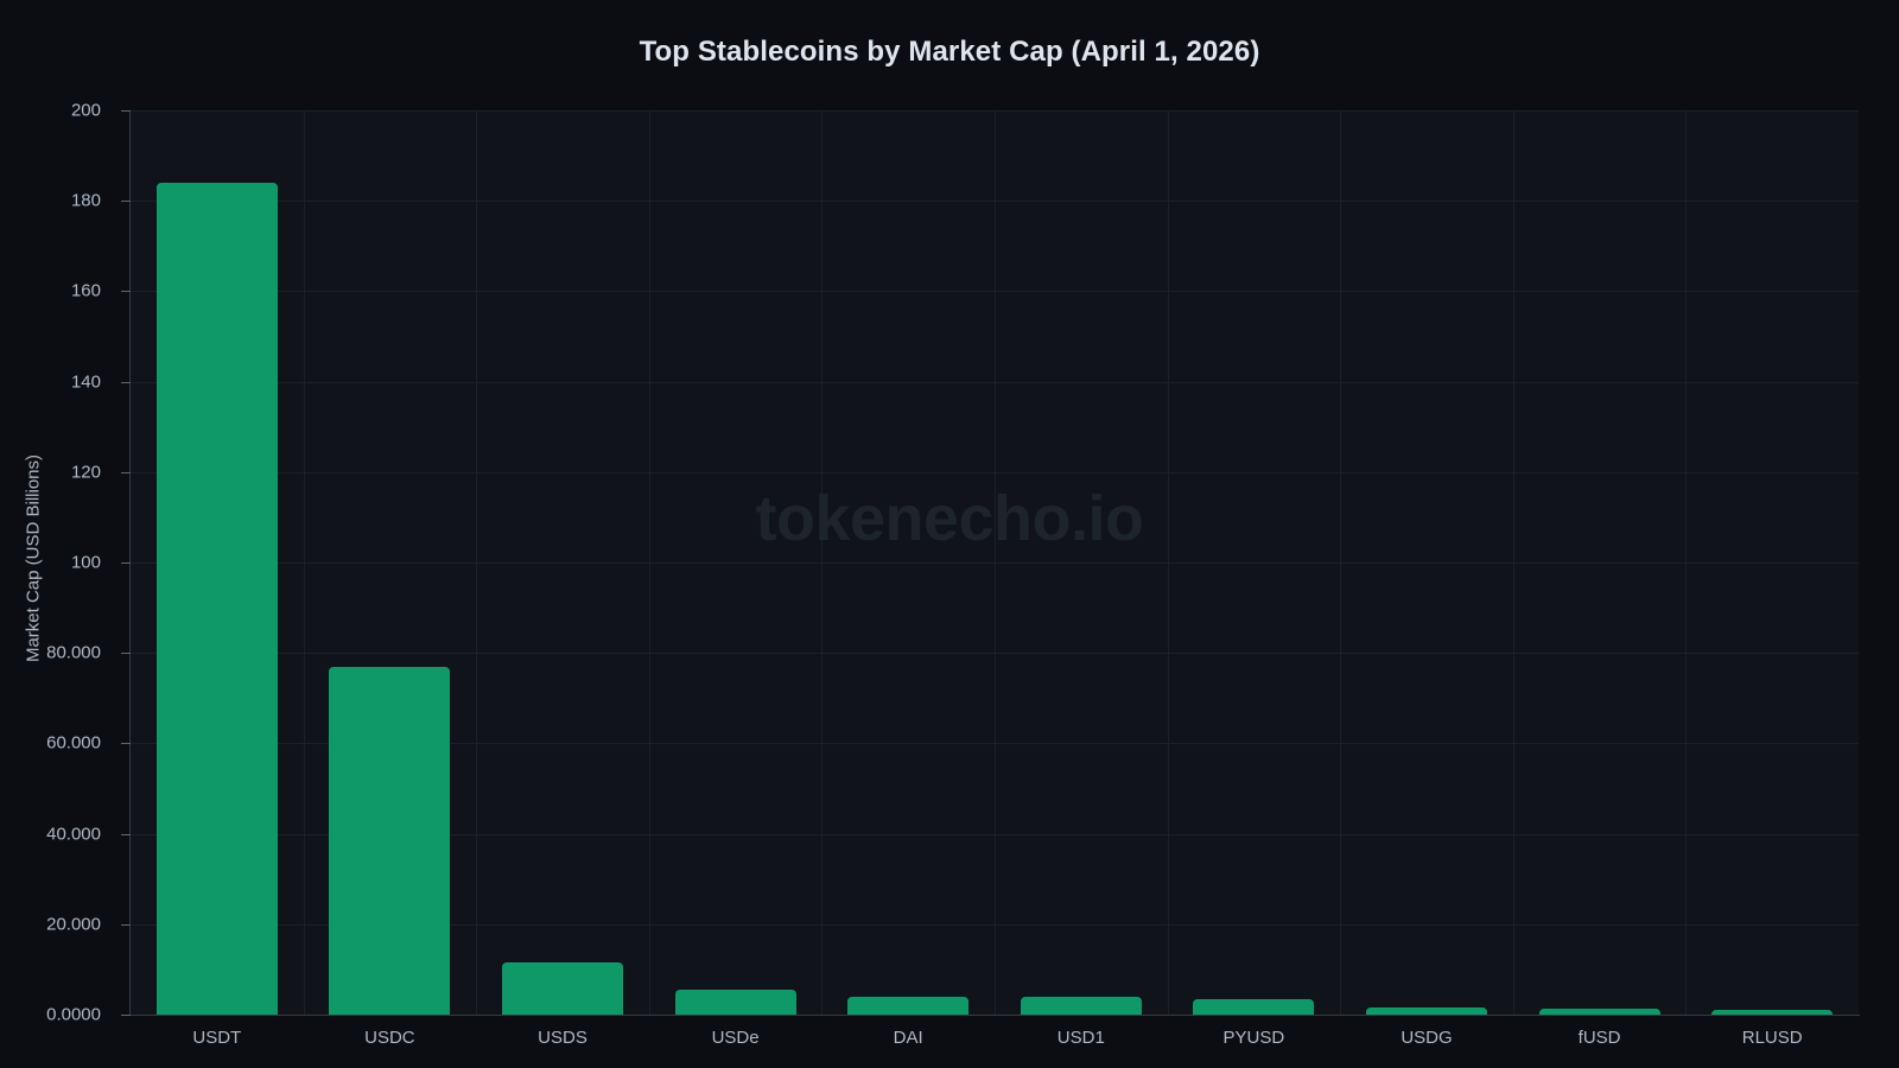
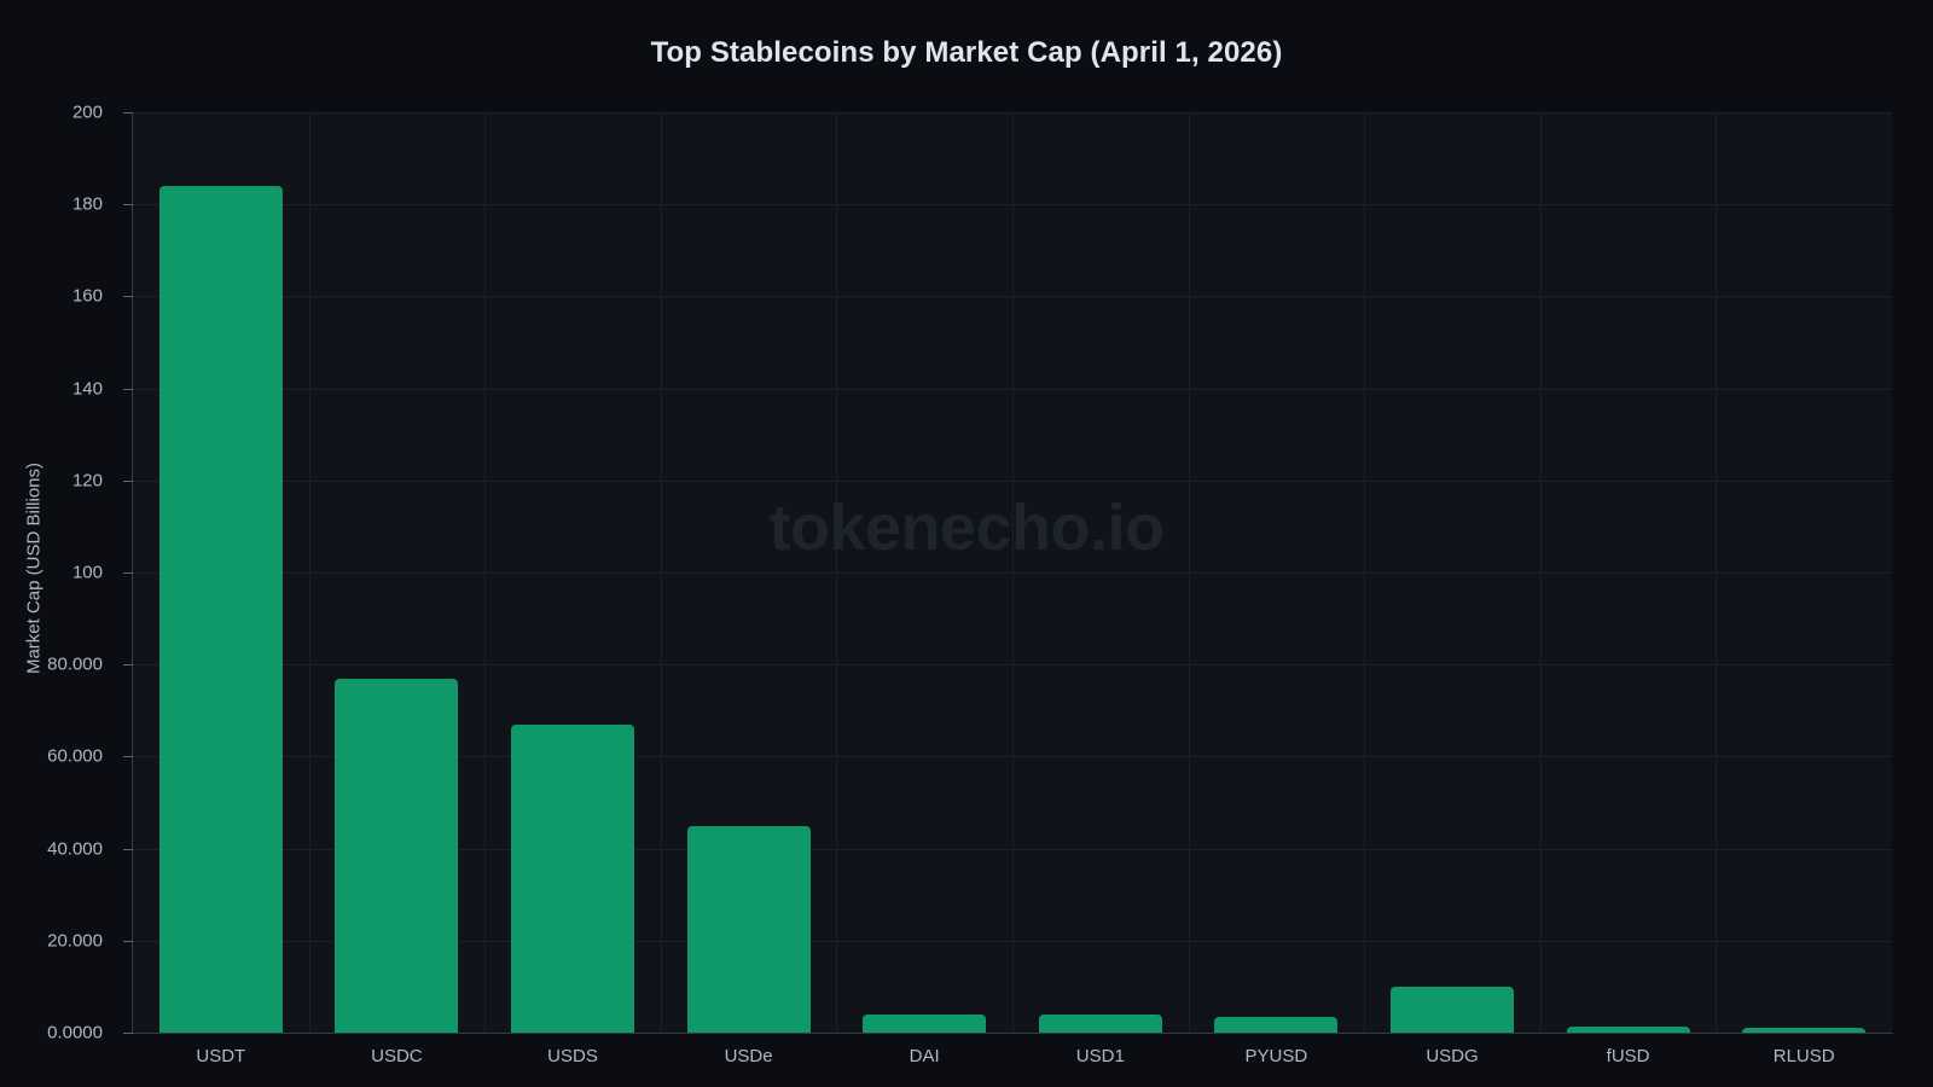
USDS: 12 -> 67
USDe: 6 -> 45
USDG: 2 -> 10
